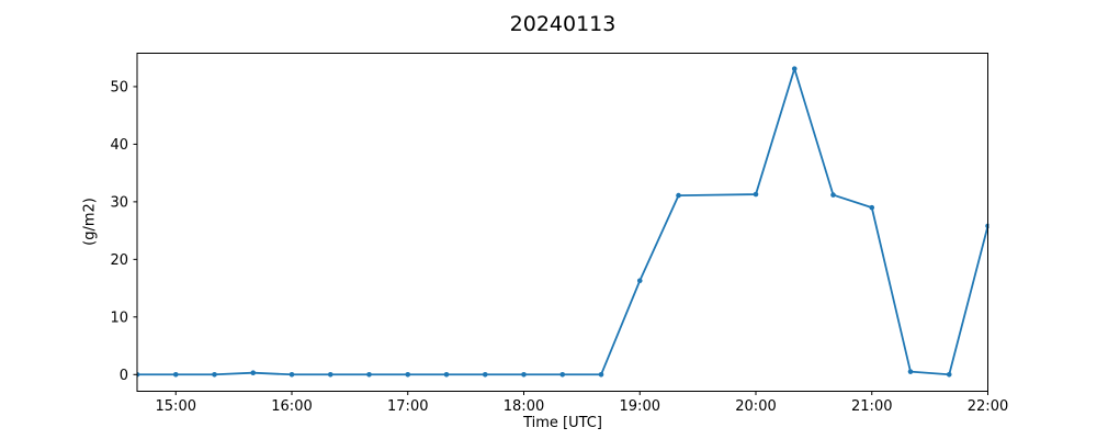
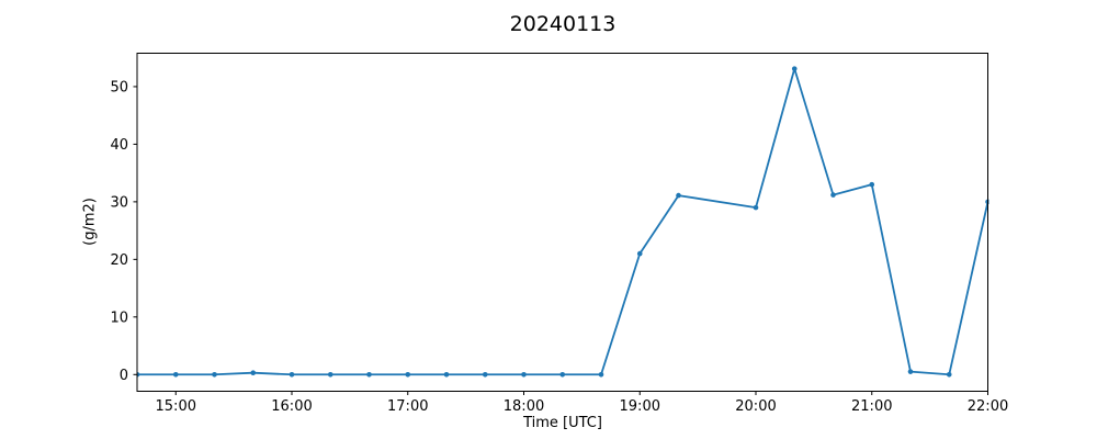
19:00: 16 -> 21
20:00: 31 -> 29
21:00: 29 -> 33
22:00: 26 -> 30
